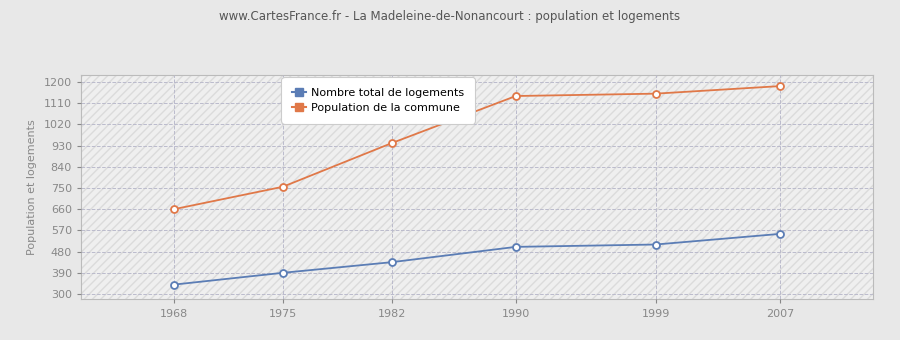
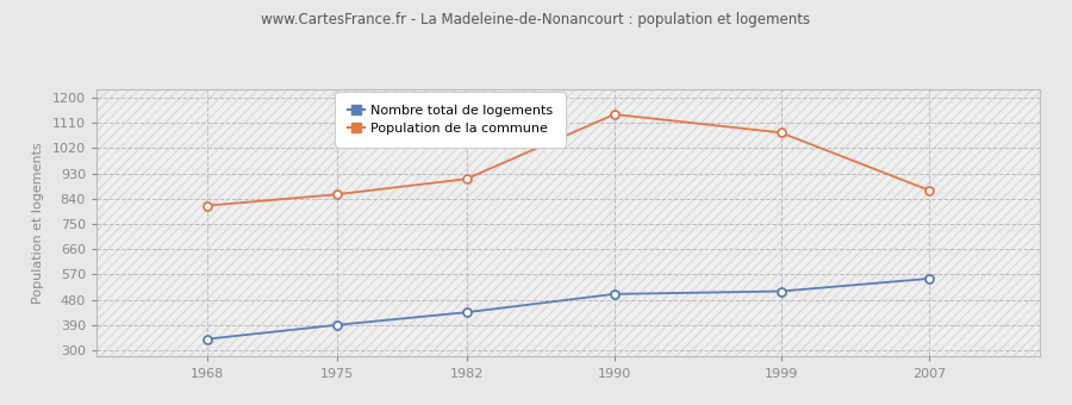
Population de la commune/1968: 660 -> 815
Population de la commune/1975: 755 -> 855
Population de la commune/1982: 940 -> 910
Population de la commune/1999: 1150 -> 1075
Population de la commune/2007: 1182 -> 870
